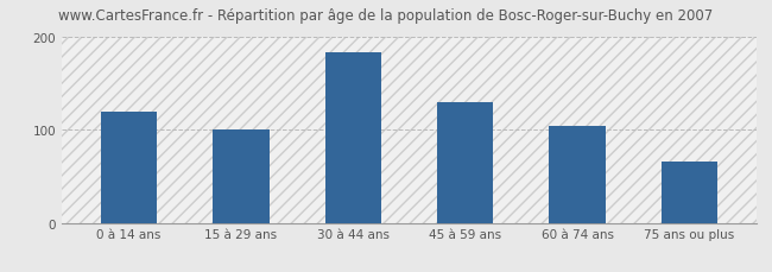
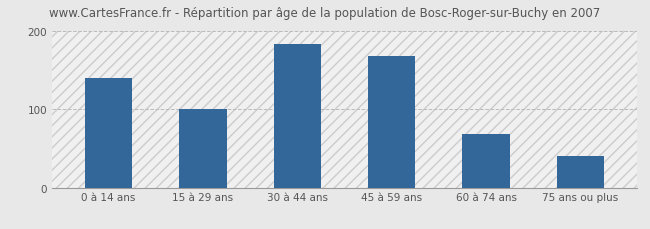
0 à 14 ans: 120 -> 140
45 à 59 ans: 130 -> 168
60 à 74 ans: 104 -> 68
75 ans ou plus: 66 -> 40
